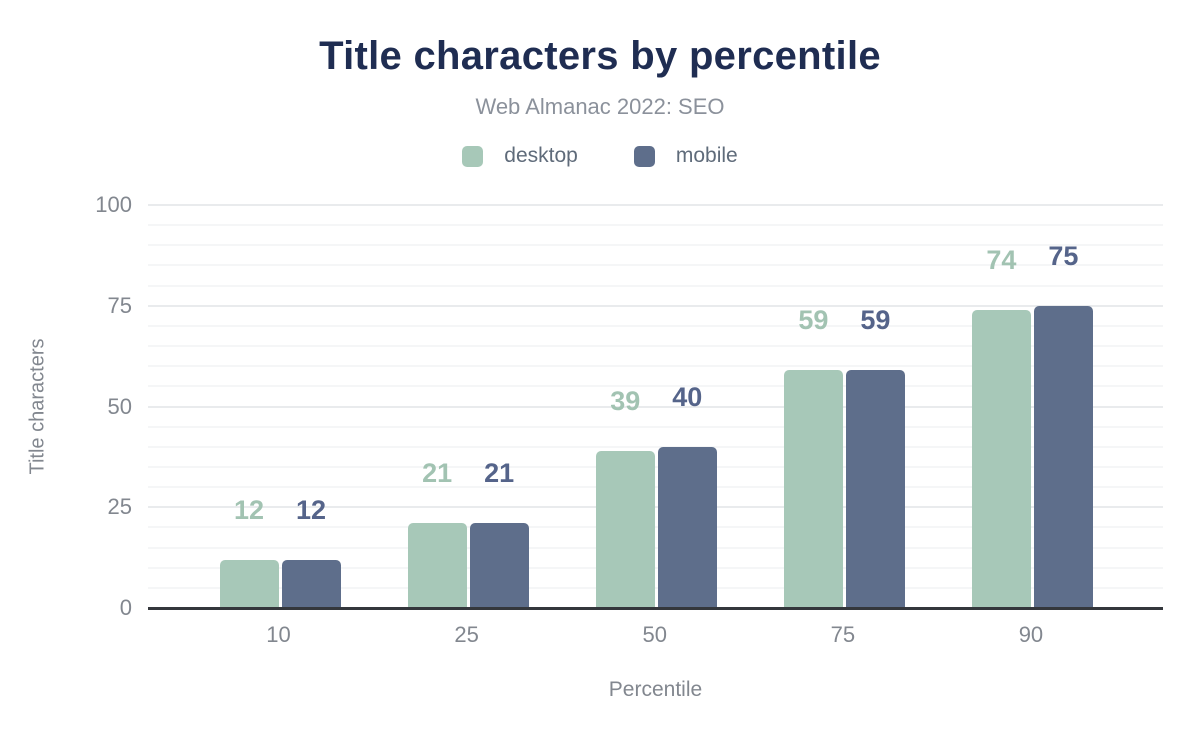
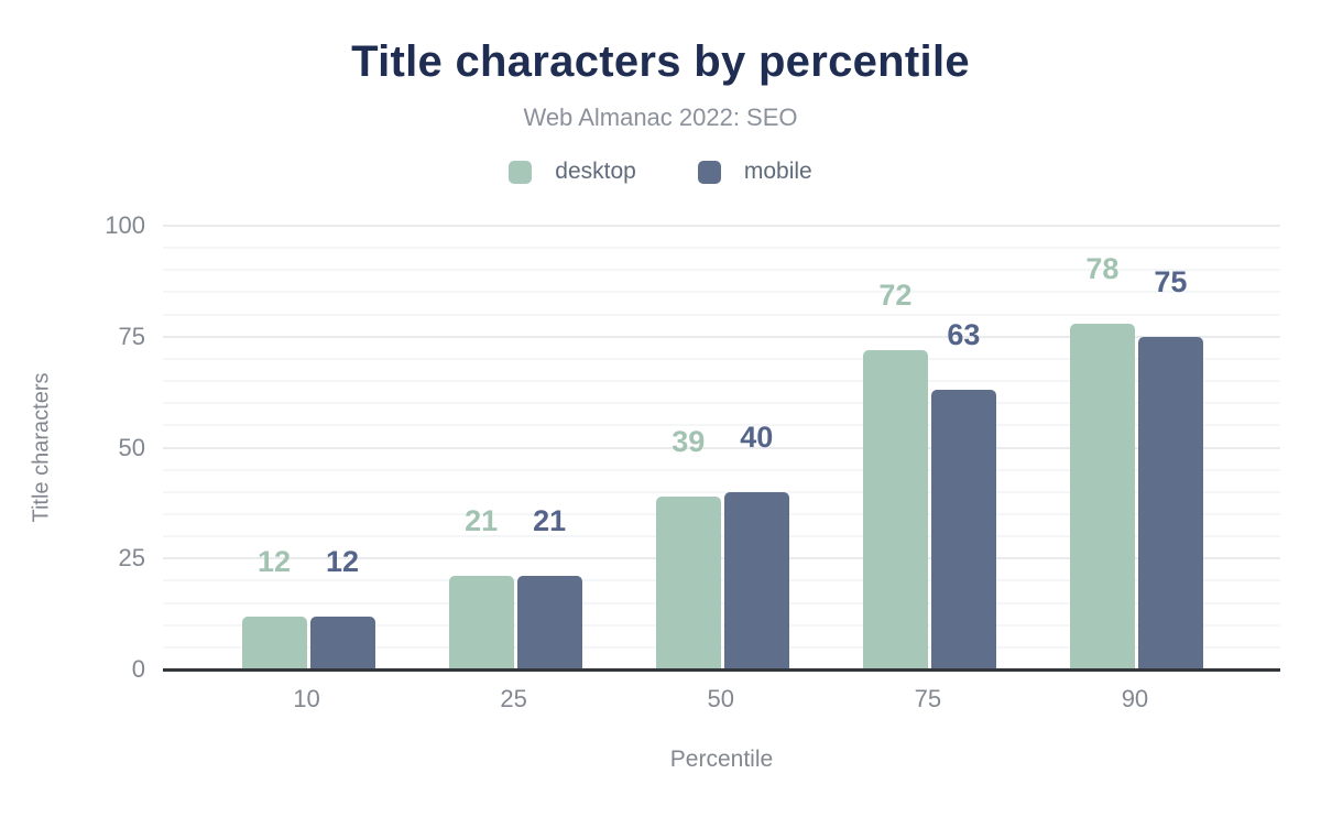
desktop/75: 59 -> 72
mobile/75: 59 -> 63
desktop/90: 74 -> 78
